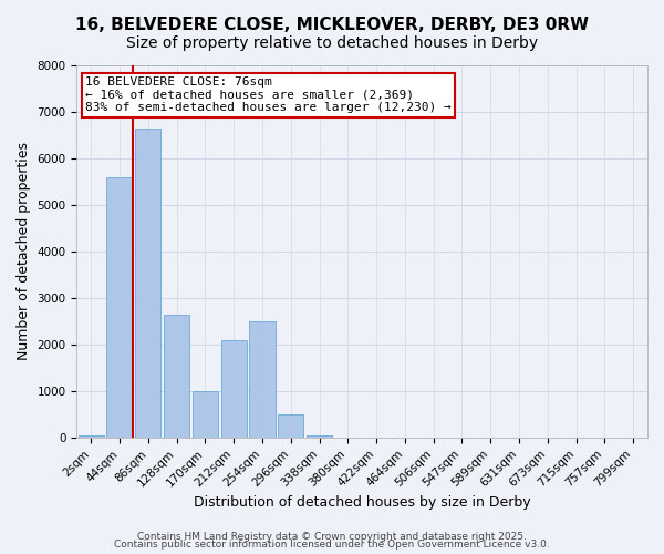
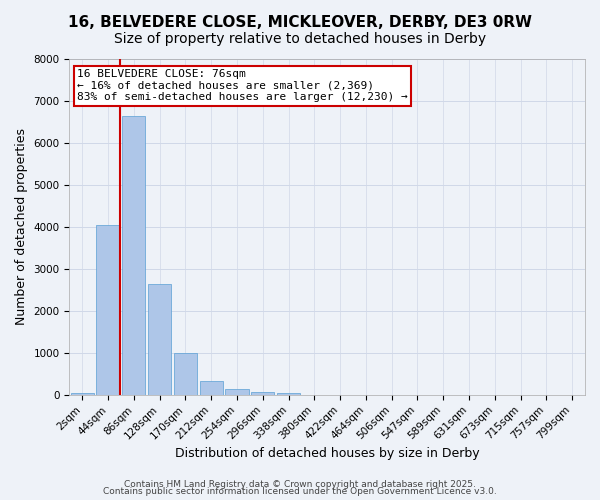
44sqm: 5600 -> 4050
212sqm: 2100 -> 330
254sqm: 2500 -> 130
296sqm: 500 -> 80
